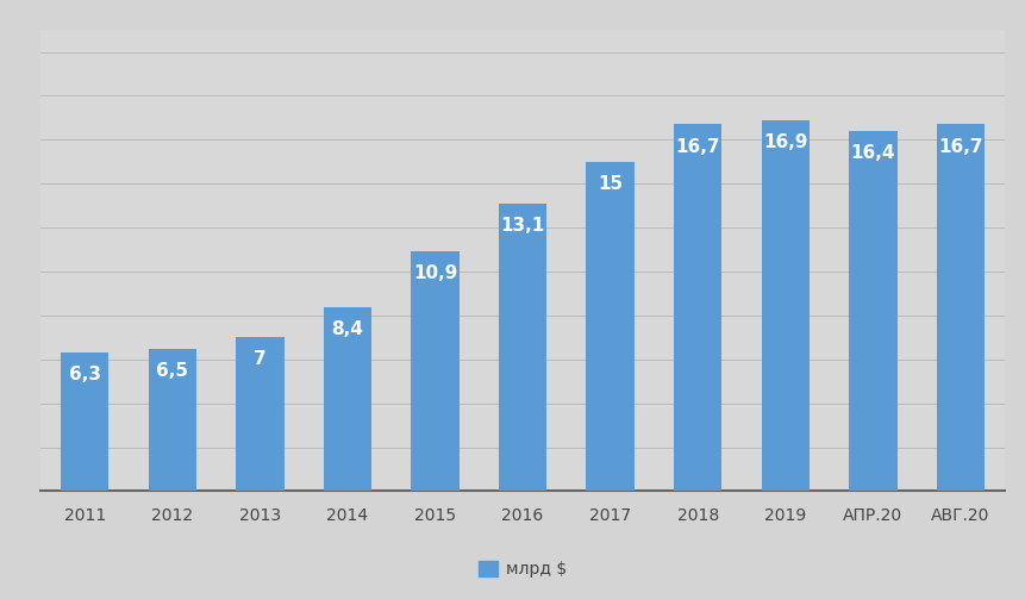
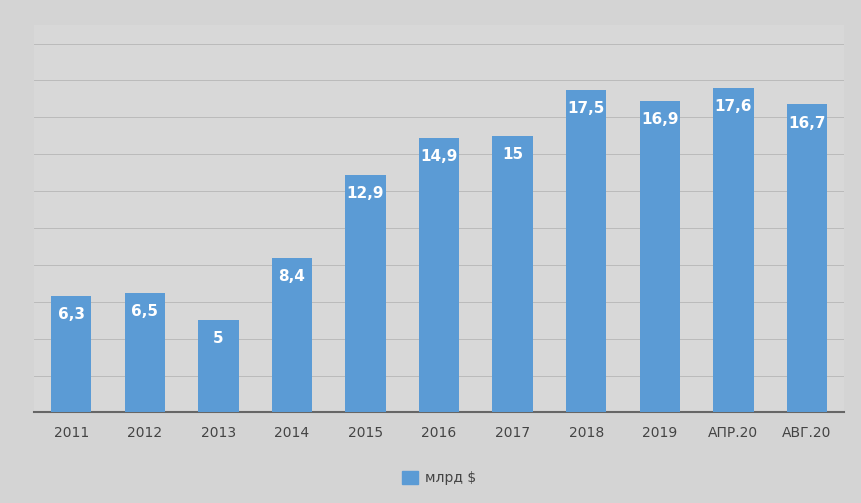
2013: 7 -> 5
2015: 10,9 -> 12,9
2016: 13,1 -> 14,9
2018: 16,7 -> 17,5
АПР.20: 16,4 -> 17,6
